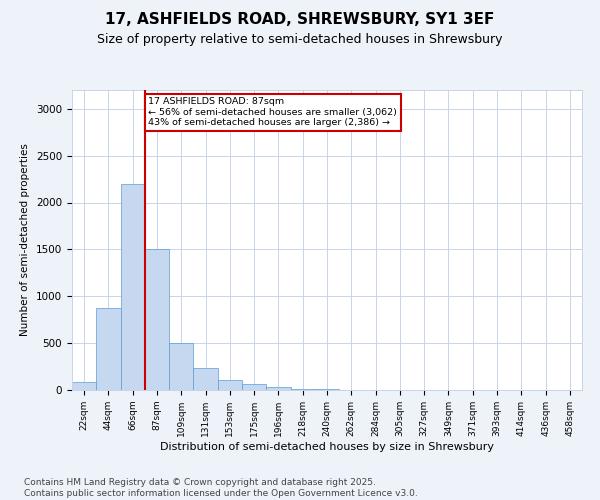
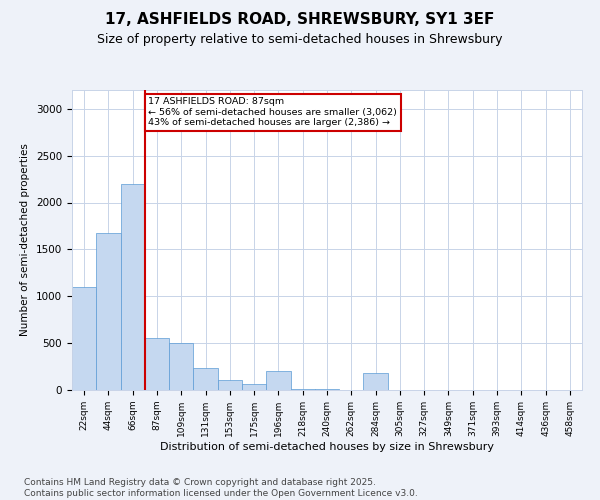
22sqm: 90 -> 1100
44sqm: 870 -> 1680
87sqm: 1500 -> 560
196sqm: 30 -> 200
284sqm: 0 -> 180
